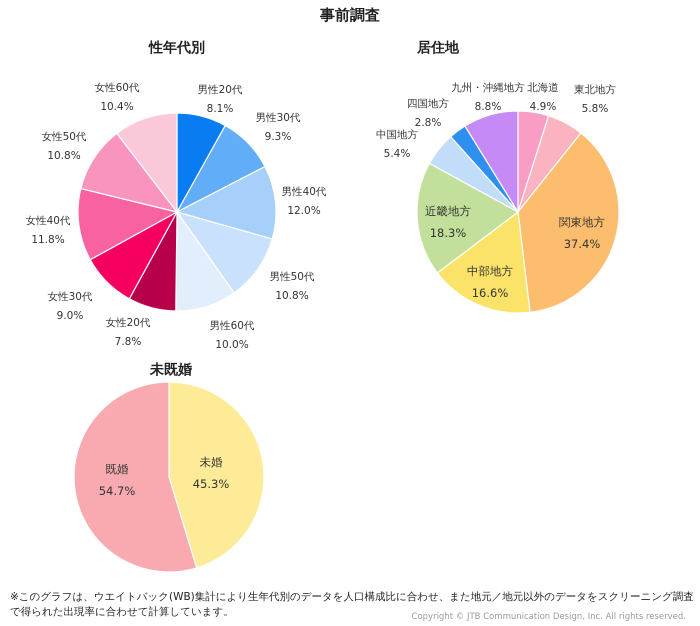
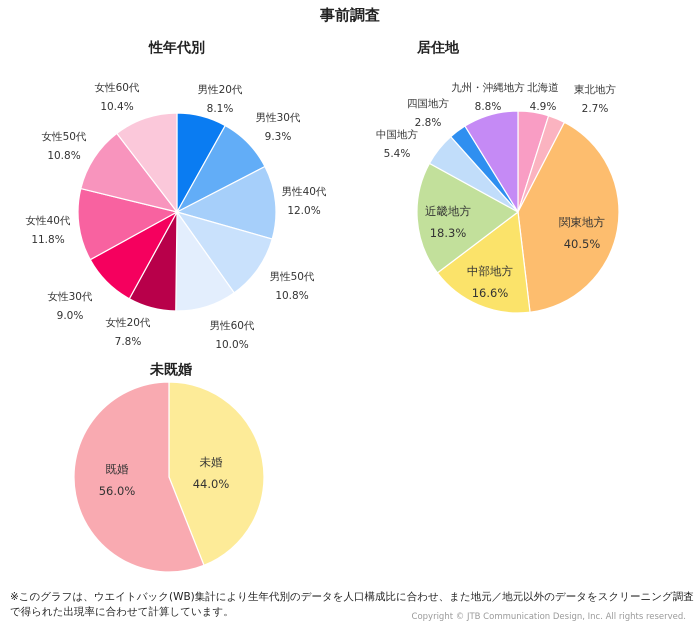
居住地/東北地方: 5.8% -> 2.7%
居住地/関東地方: 37.4% -> 40.5%
未既婚/未婚: 45.3% -> 44.0%
未既婚/既婚: 54.7% -> 56.0%
